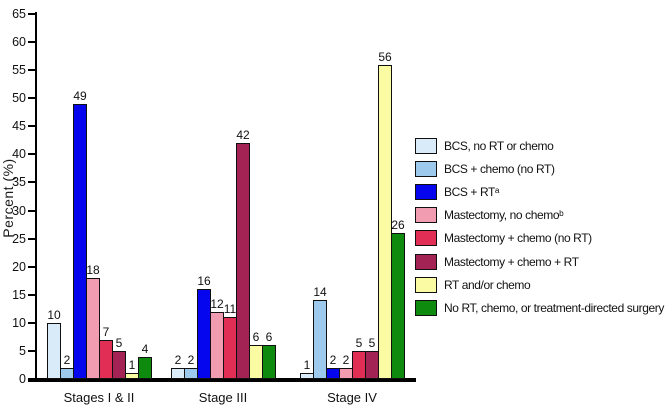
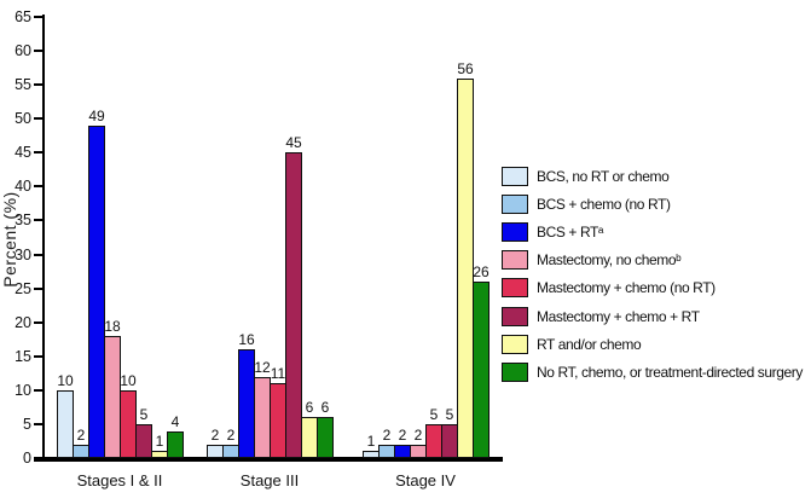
Mastectomy + chemo (no RT)/Stages I & II: 7 -> 10
Mastectomy + chemo + RT/Stage III: 42 -> 45
BCS + chemo (no RT)/Stage IV: 14 -> 2
